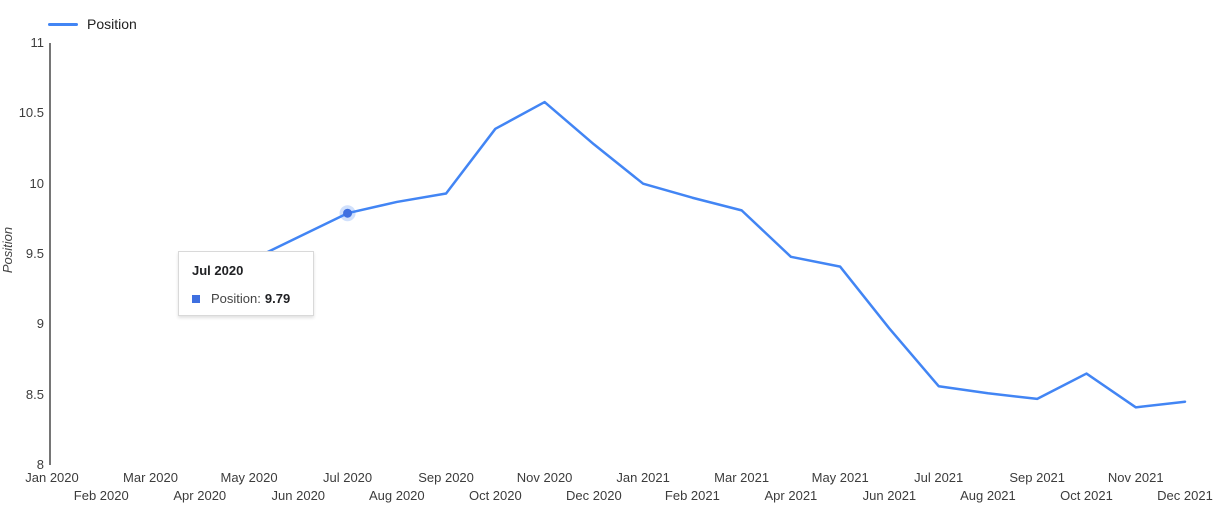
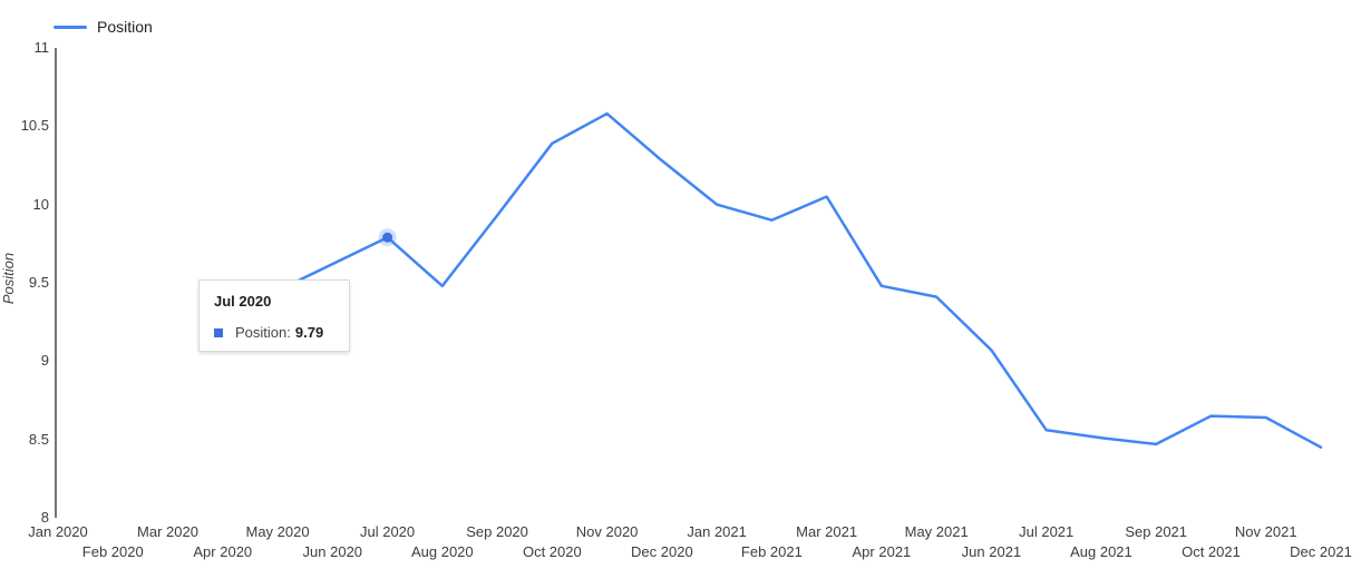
Aug 2020: 9.87 -> 9.48
Mar 2021: 9.81 -> 10.05
Jun 2021: 8.97 -> 9.07
Nov 2021: 8.41 -> 8.64
